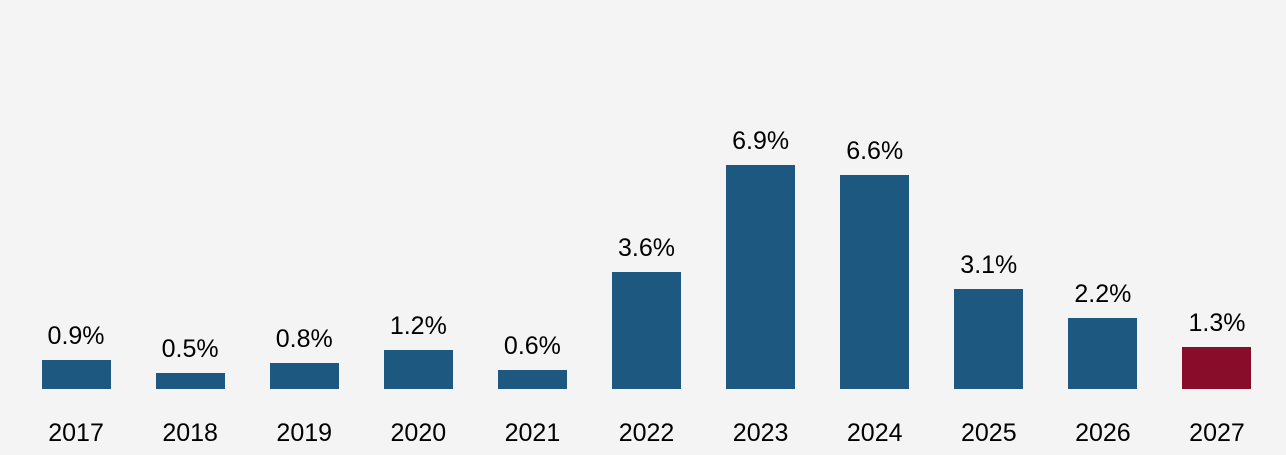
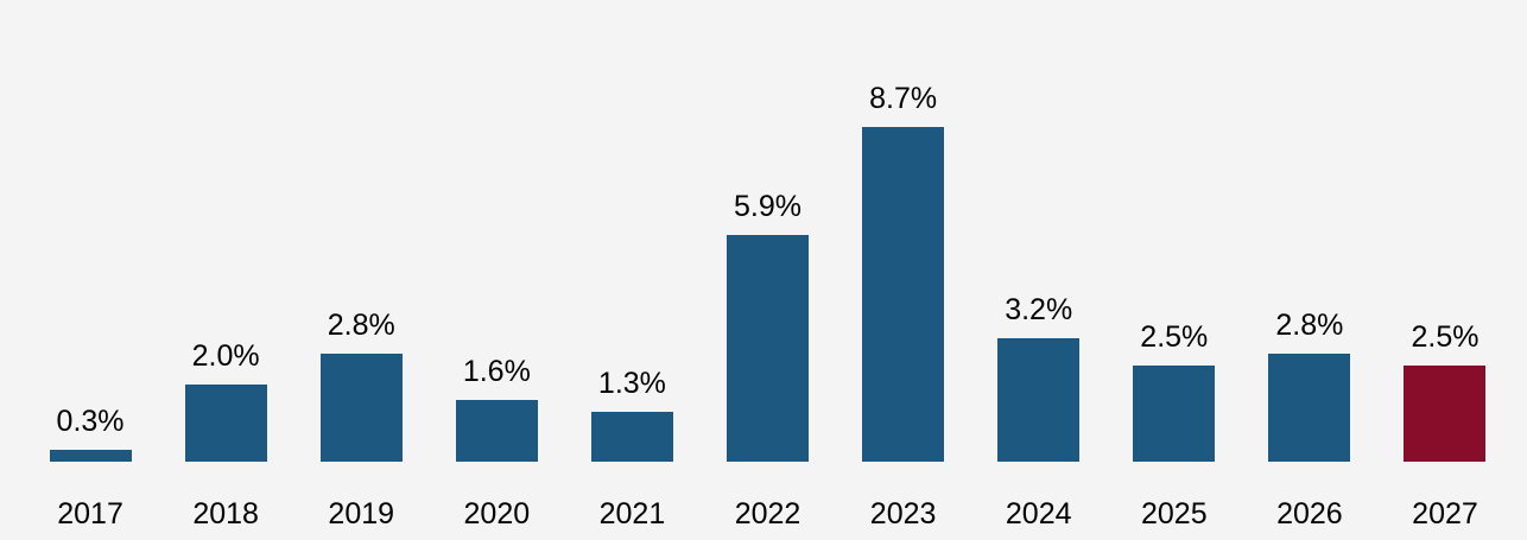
2017: 0.9% -> 0.3%
2018: 0.5% -> 2.0%
2019: 0.8% -> 2.8%
2020: 1.2% -> 1.6%
2021: 0.6% -> 1.3%
2022: 3.6% -> 5.9%
2023: 6.9% -> 8.7%
2024: 6.6% -> 3.2%
2025: 3.1% -> 2.5%
2026: 2.2% -> 2.8%
2027: 1.3% -> 2.5%
